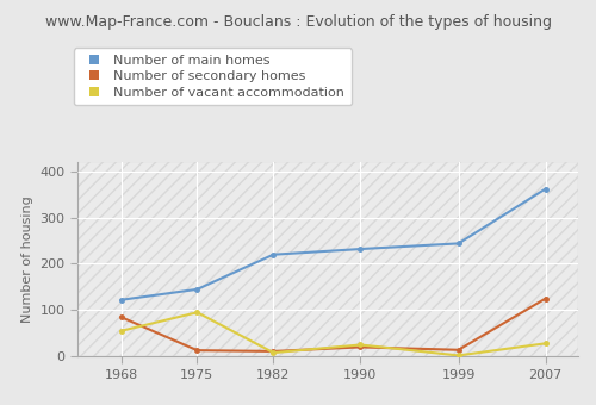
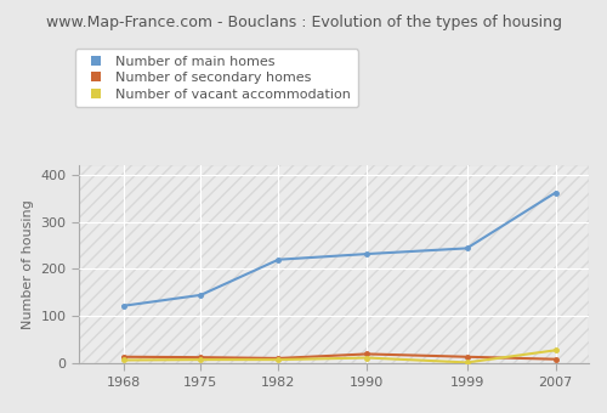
Number of secondary homes/1968: 85 -> 14
Number of vacant accommodation/1968: 55 -> 7
Number of vacant accommodation/1975: 95 -> 8
Number of vacant accommodation/1990: 25 -> 12
Number of secondary homes/2007: 125 -> 9
